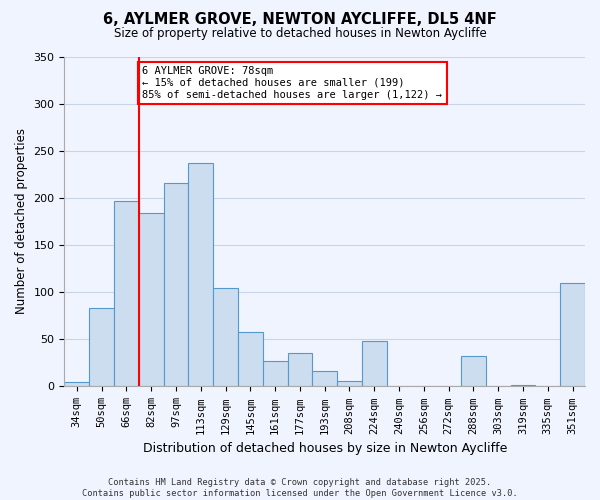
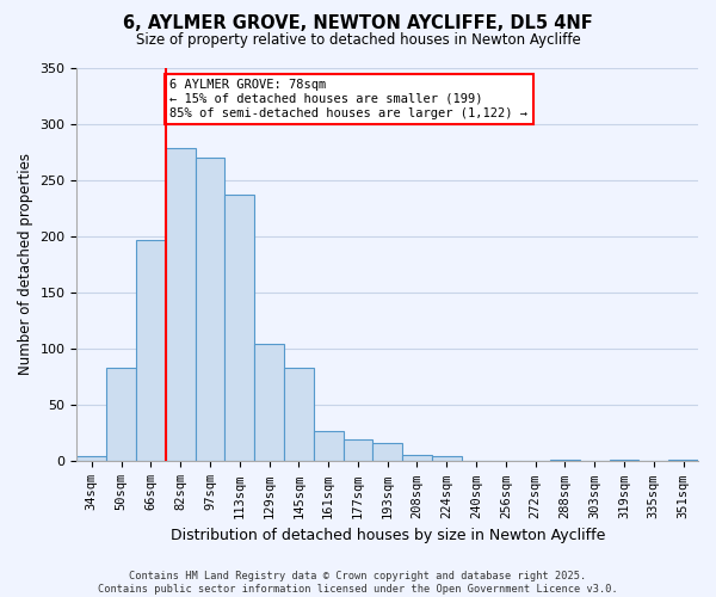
82sqm: 184 -> 278
97sqm: 216 -> 270
145sqm: 58 -> 83
177sqm: 36 -> 20
224sqm: 48 -> 5
288sqm: 32 -> 2
351sqm: 110 -> 2
